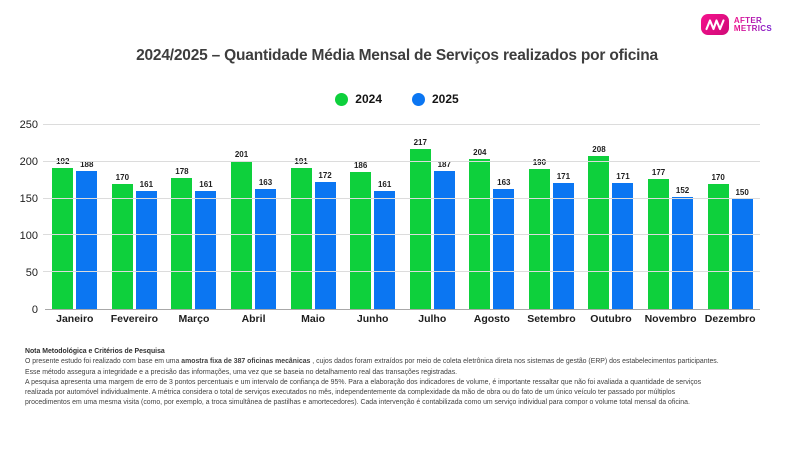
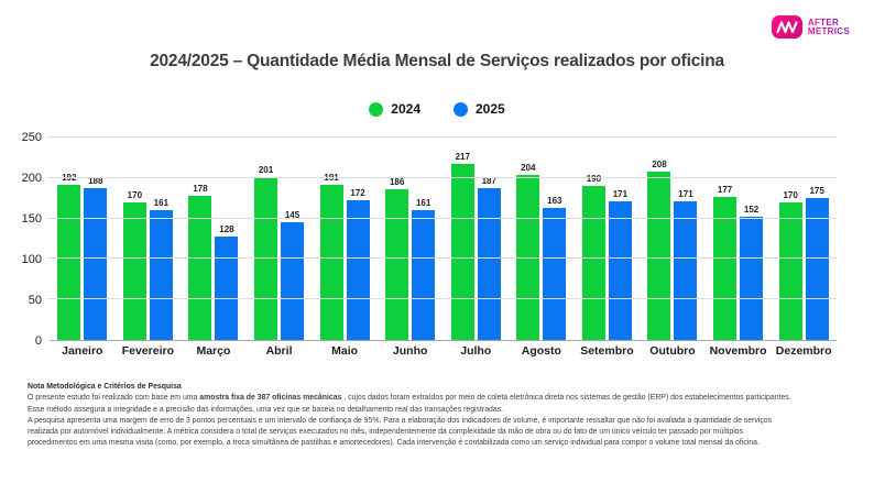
2025/Março: 161 -> 128
2025/Abril: 163 -> 145
2025/Dezembro: 150 -> 175
